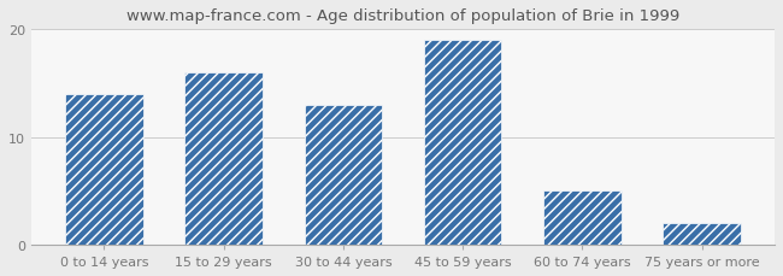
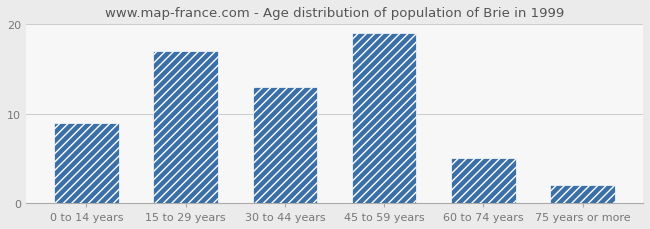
0 to 14 years: 14 -> 9
15 to 29 years: 16 -> 17
